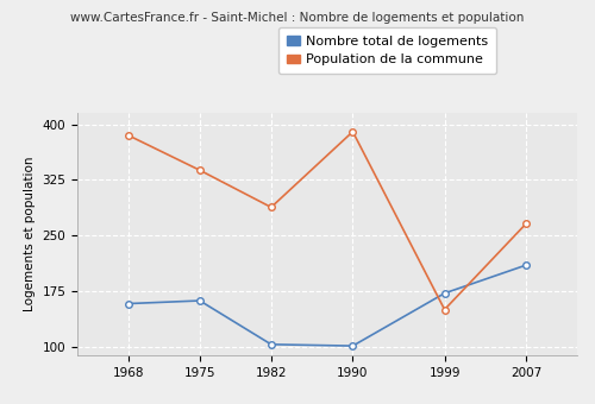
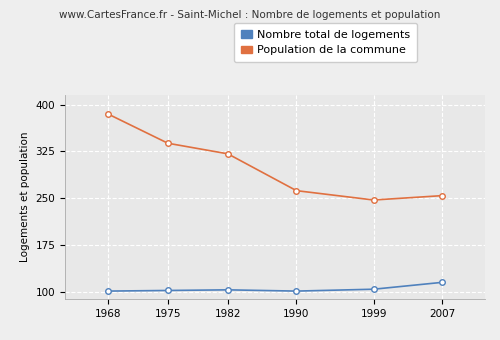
Nombre total de logements/1968: 158 -> 101
Nombre total de logements/1975: 162 -> 102
Population de la commune/1982: 288 -> 321
Population de la commune/1990: 390 -> 262
Nombre total de logements/1999: 172 -> 104
Population de la commune/1999: 150 -> 247
Nombre total de logements/2007: 210 -> 115
Population de la commune/2007: 266 -> 254
